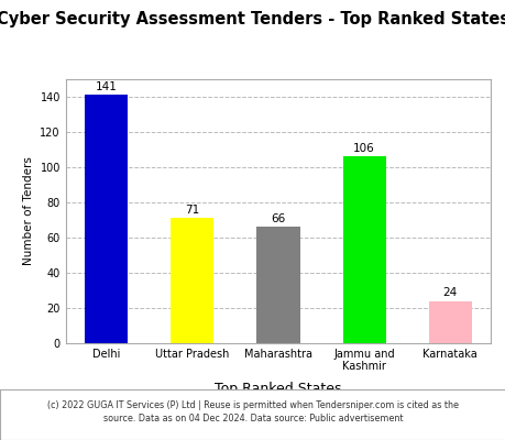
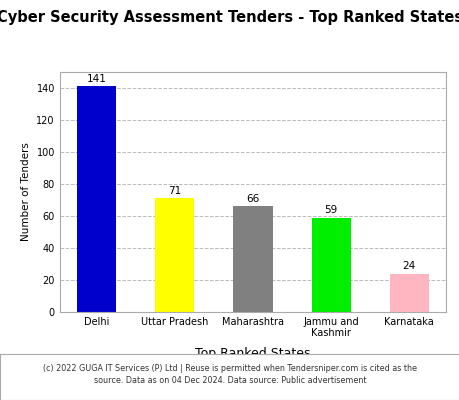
Jammu and Kashmir: 106 -> 59
